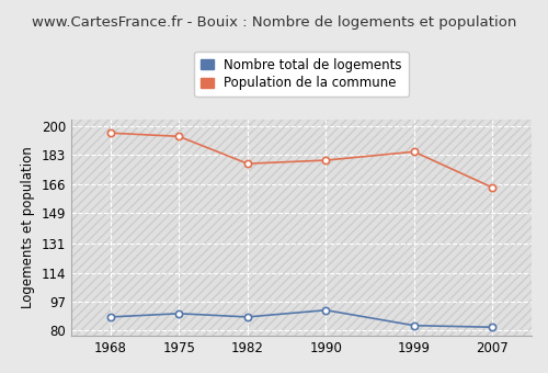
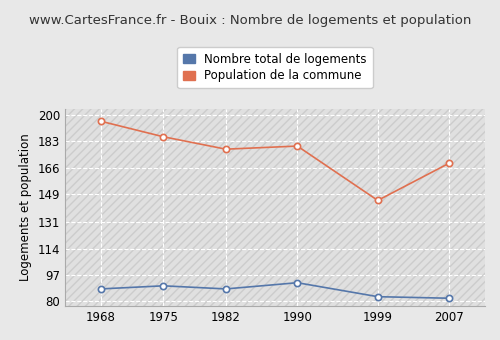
Population de la commune/1975: 194 -> 186
Population de la commune/1999: 185 -> 145
Population de la commune/2007: 164 -> 169
